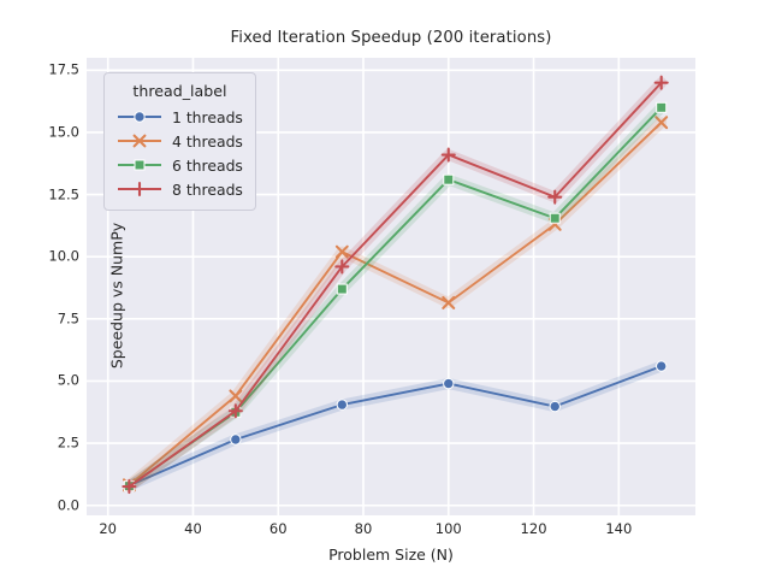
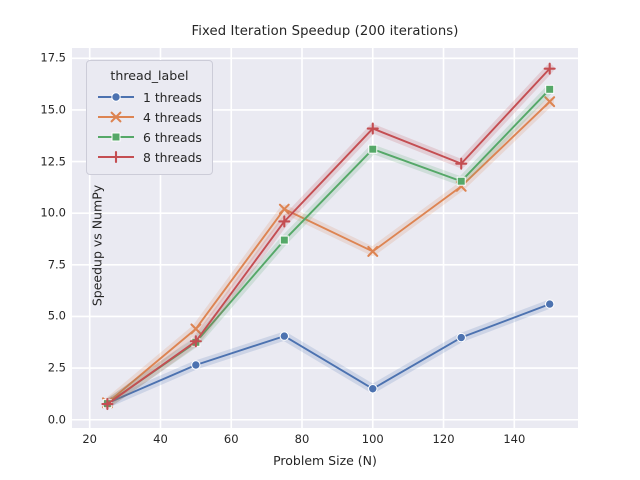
1 threads/100: 4.9 -> 1.5
